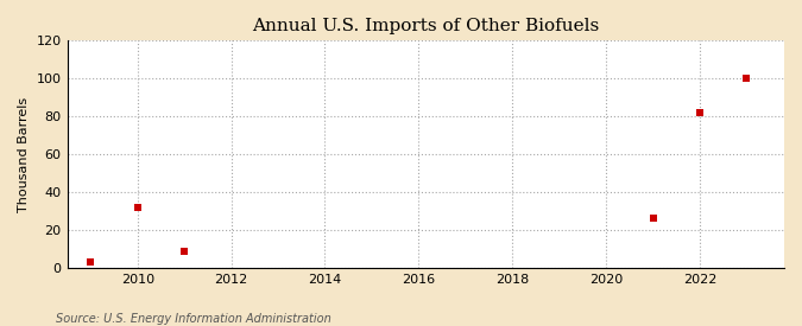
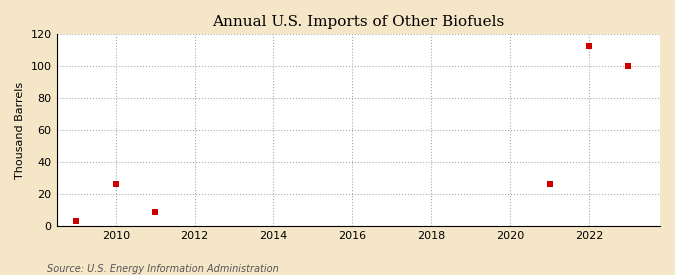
2010: 32 -> 26
2022: 82 -> 113
